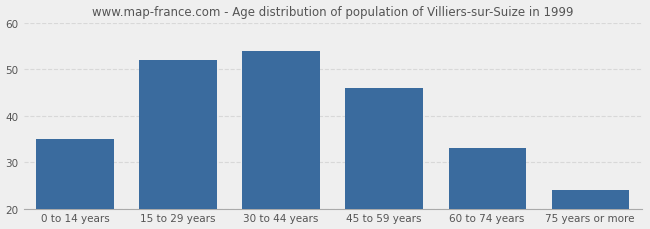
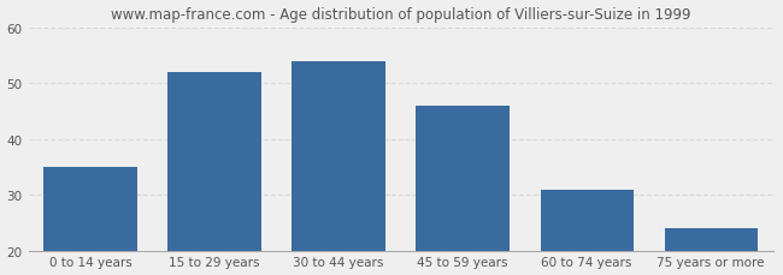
60 to 74 years: 33 -> 31
